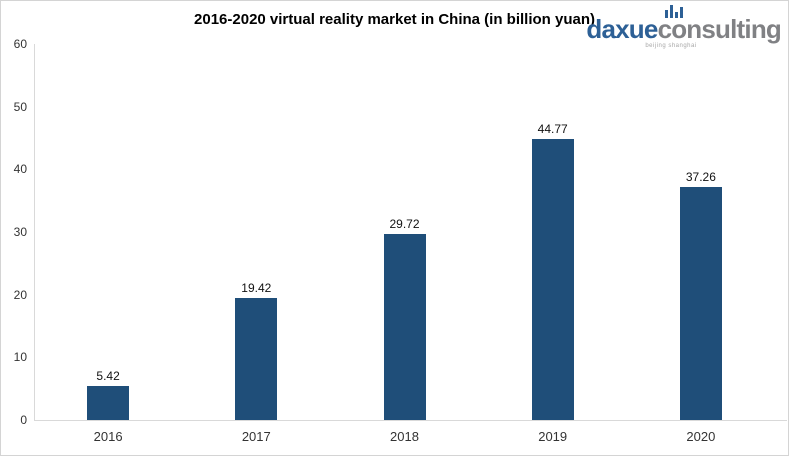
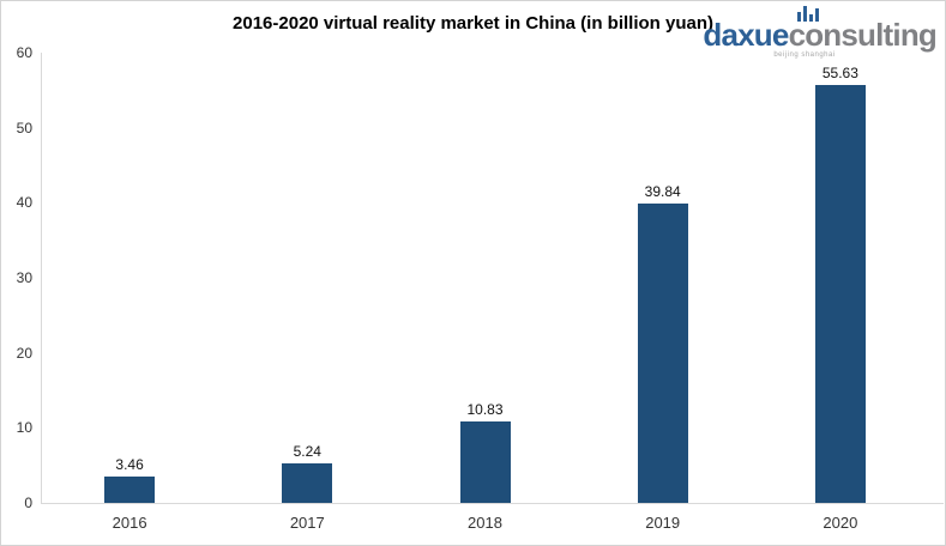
2016: 5.42 -> 3.46
2017: 19.42 -> 5.24
2018: 29.72 -> 10.83
2019: 44.77 -> 39.84
2020: 37.26 -> 55.63
